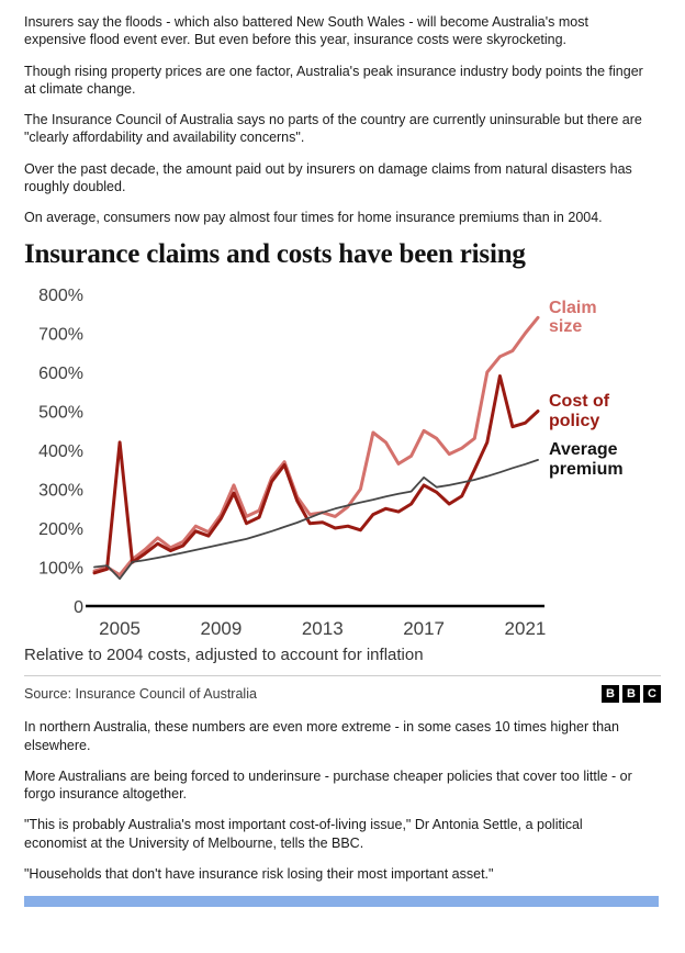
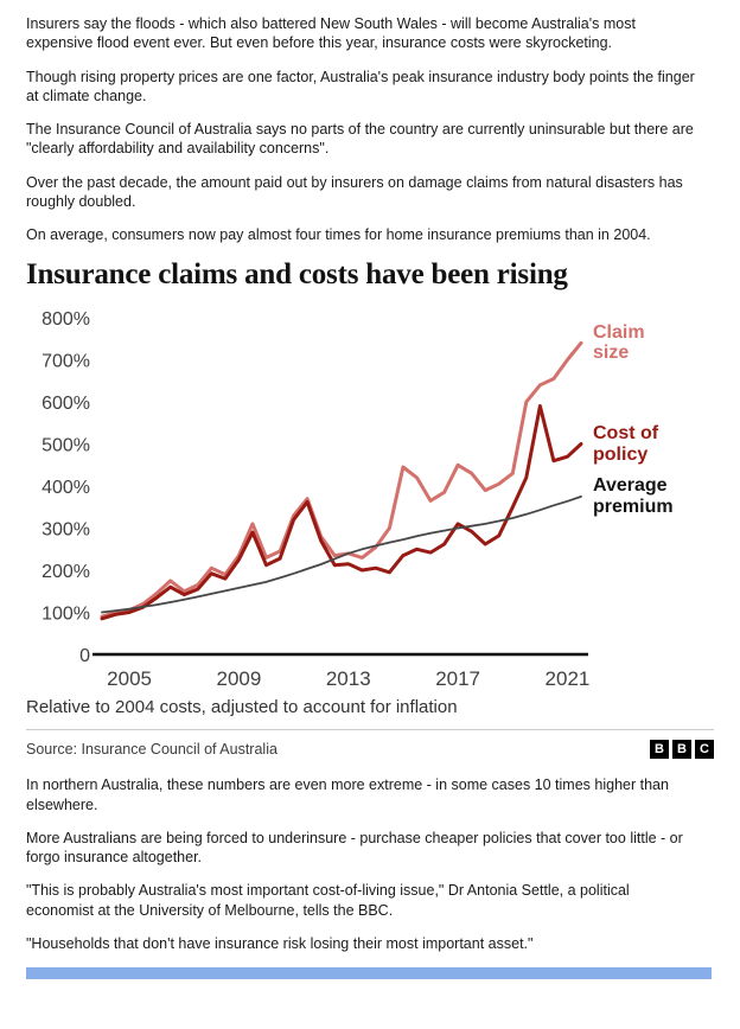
Claim size/2005: 80% -> 100%
Cost of policy/2005: 420% -> 100%
Average premium/2005: 70% -> 110%
Average premium/2017: 330% -> 300%
